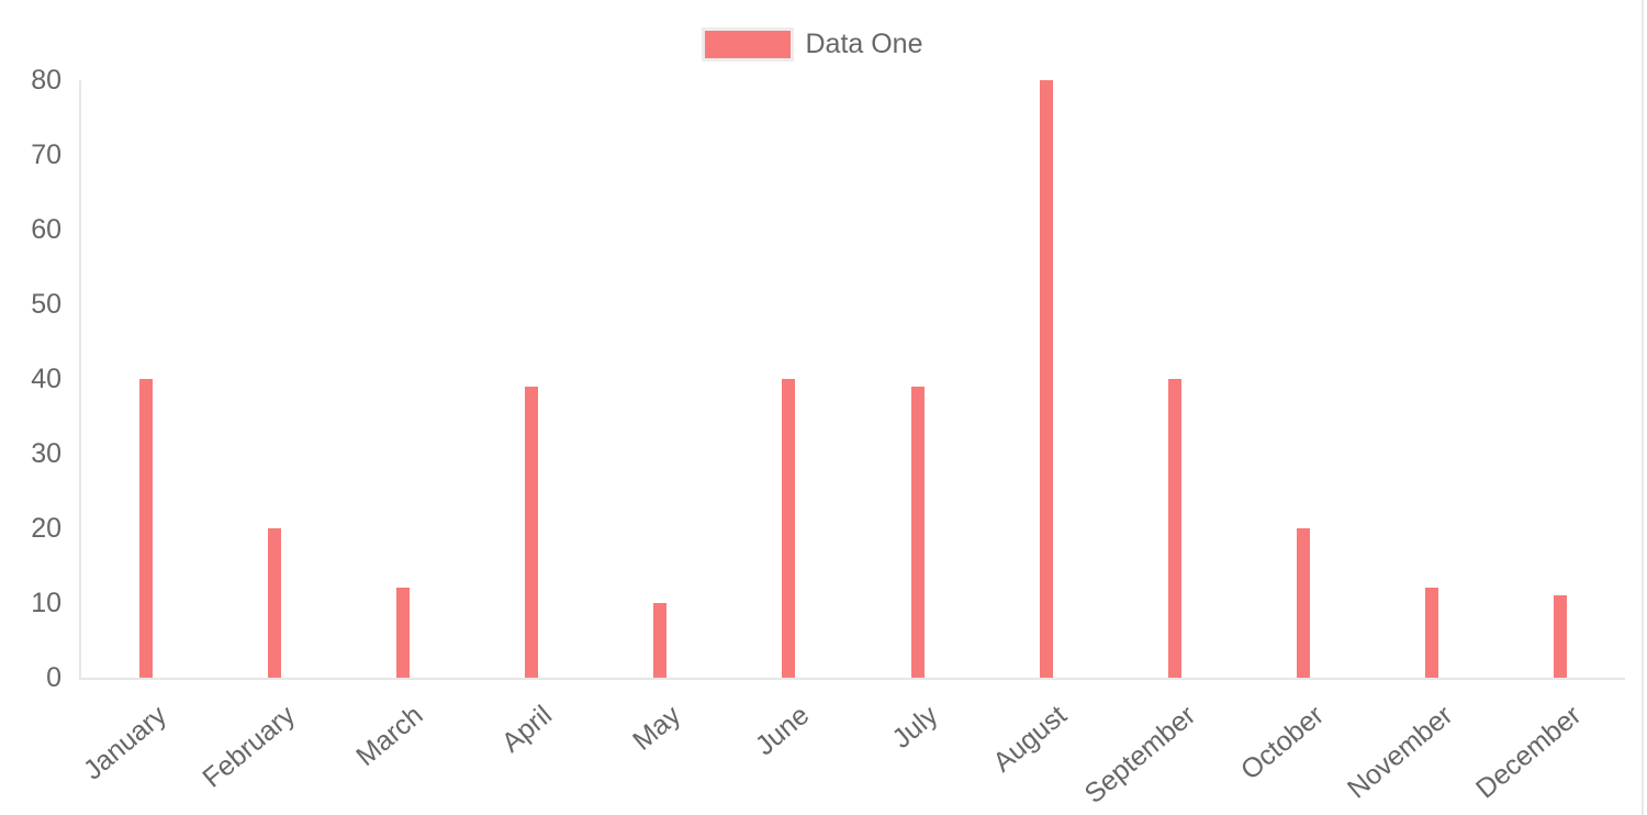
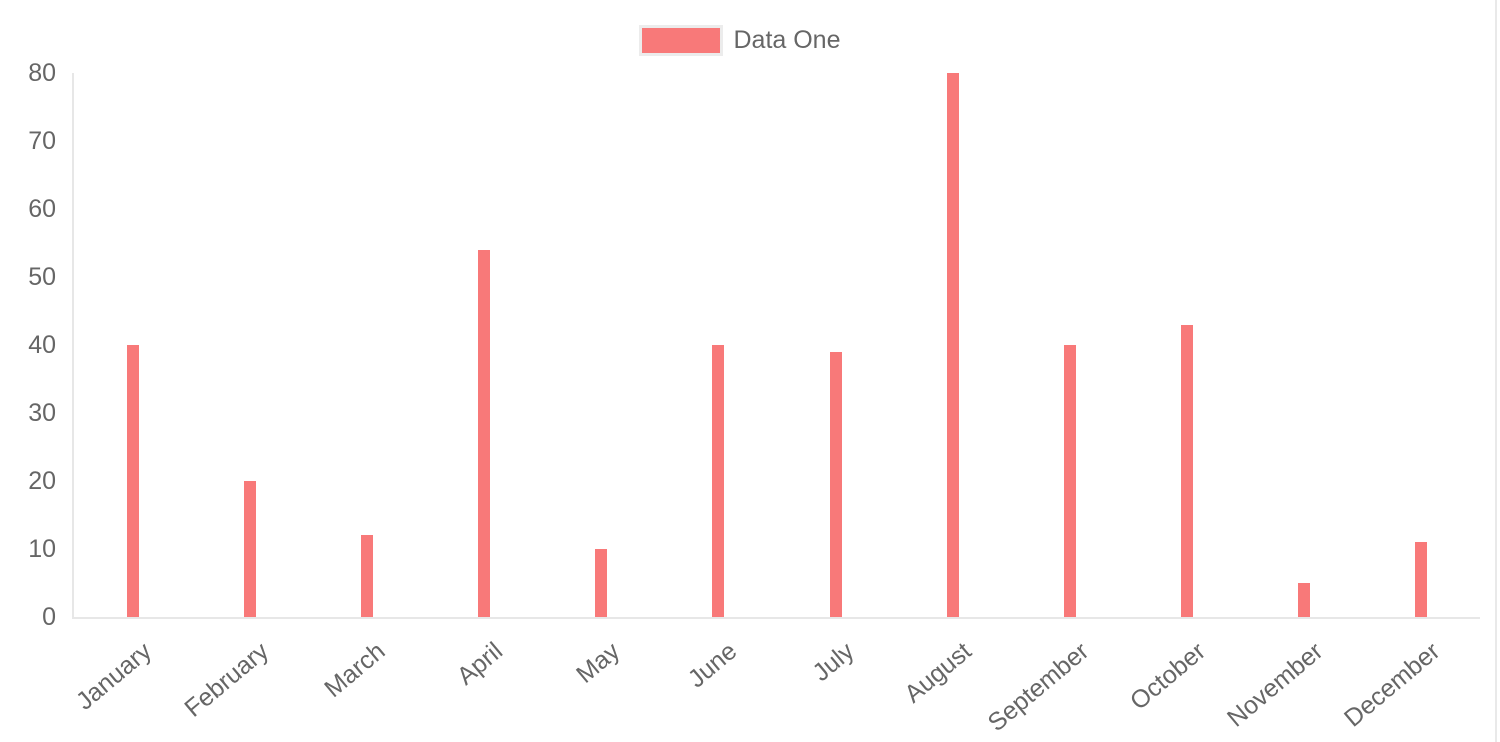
April: 39 -> 54
October: 20 -> 43
November: 12 -> 5
